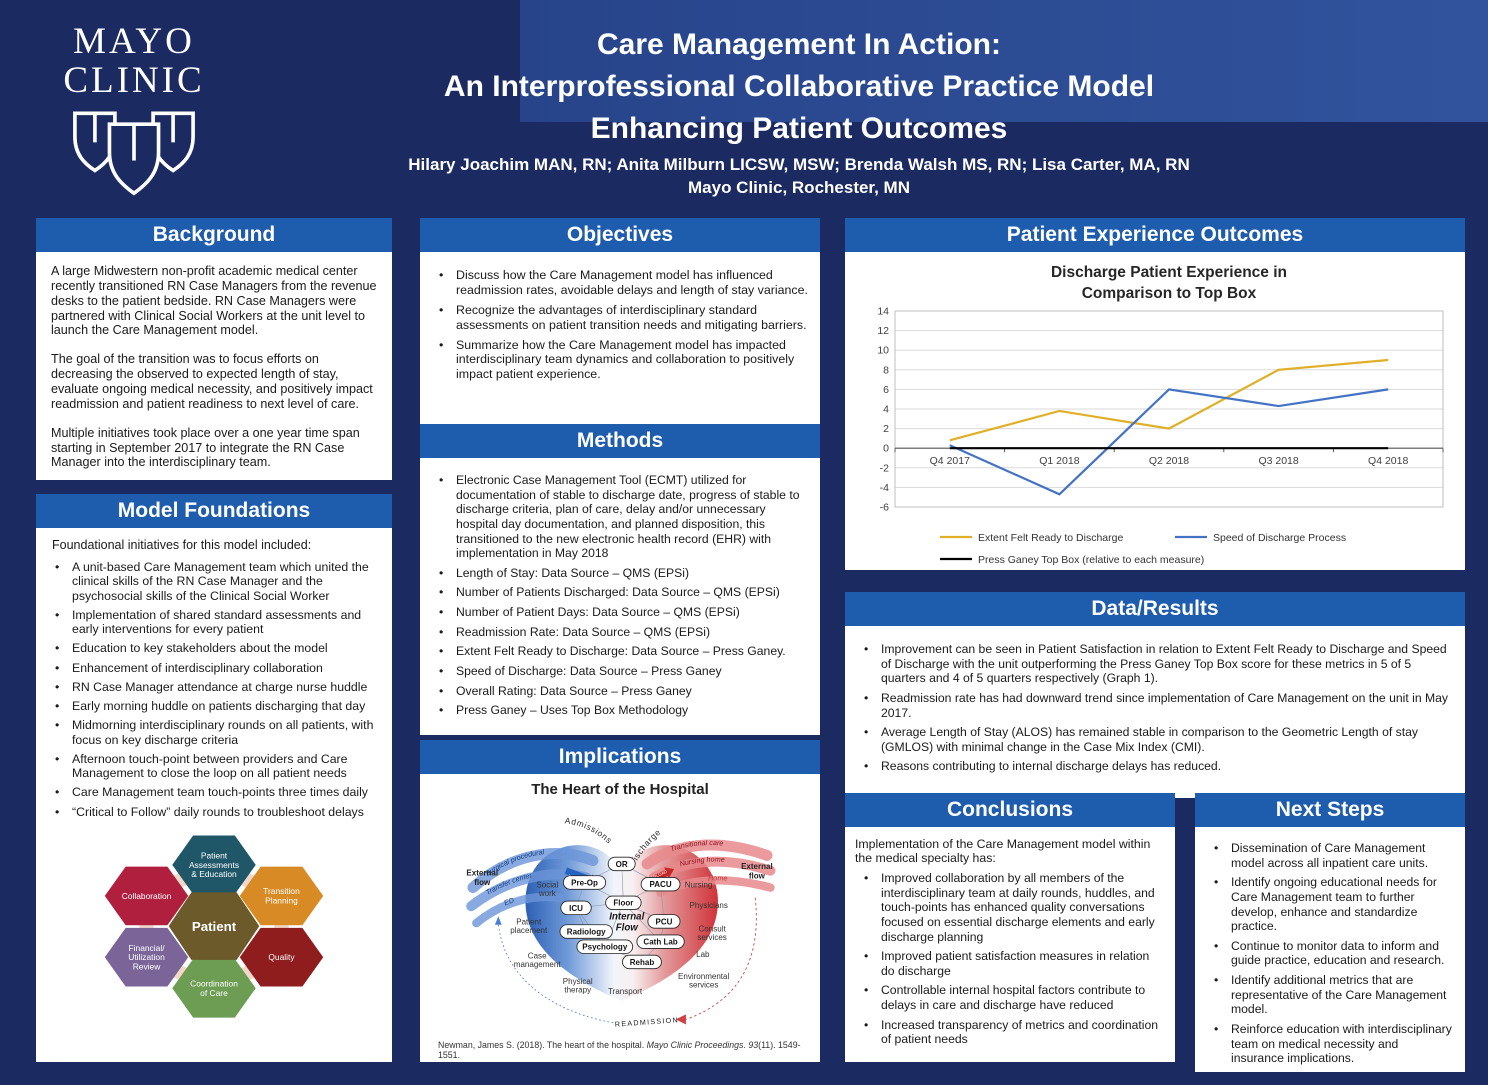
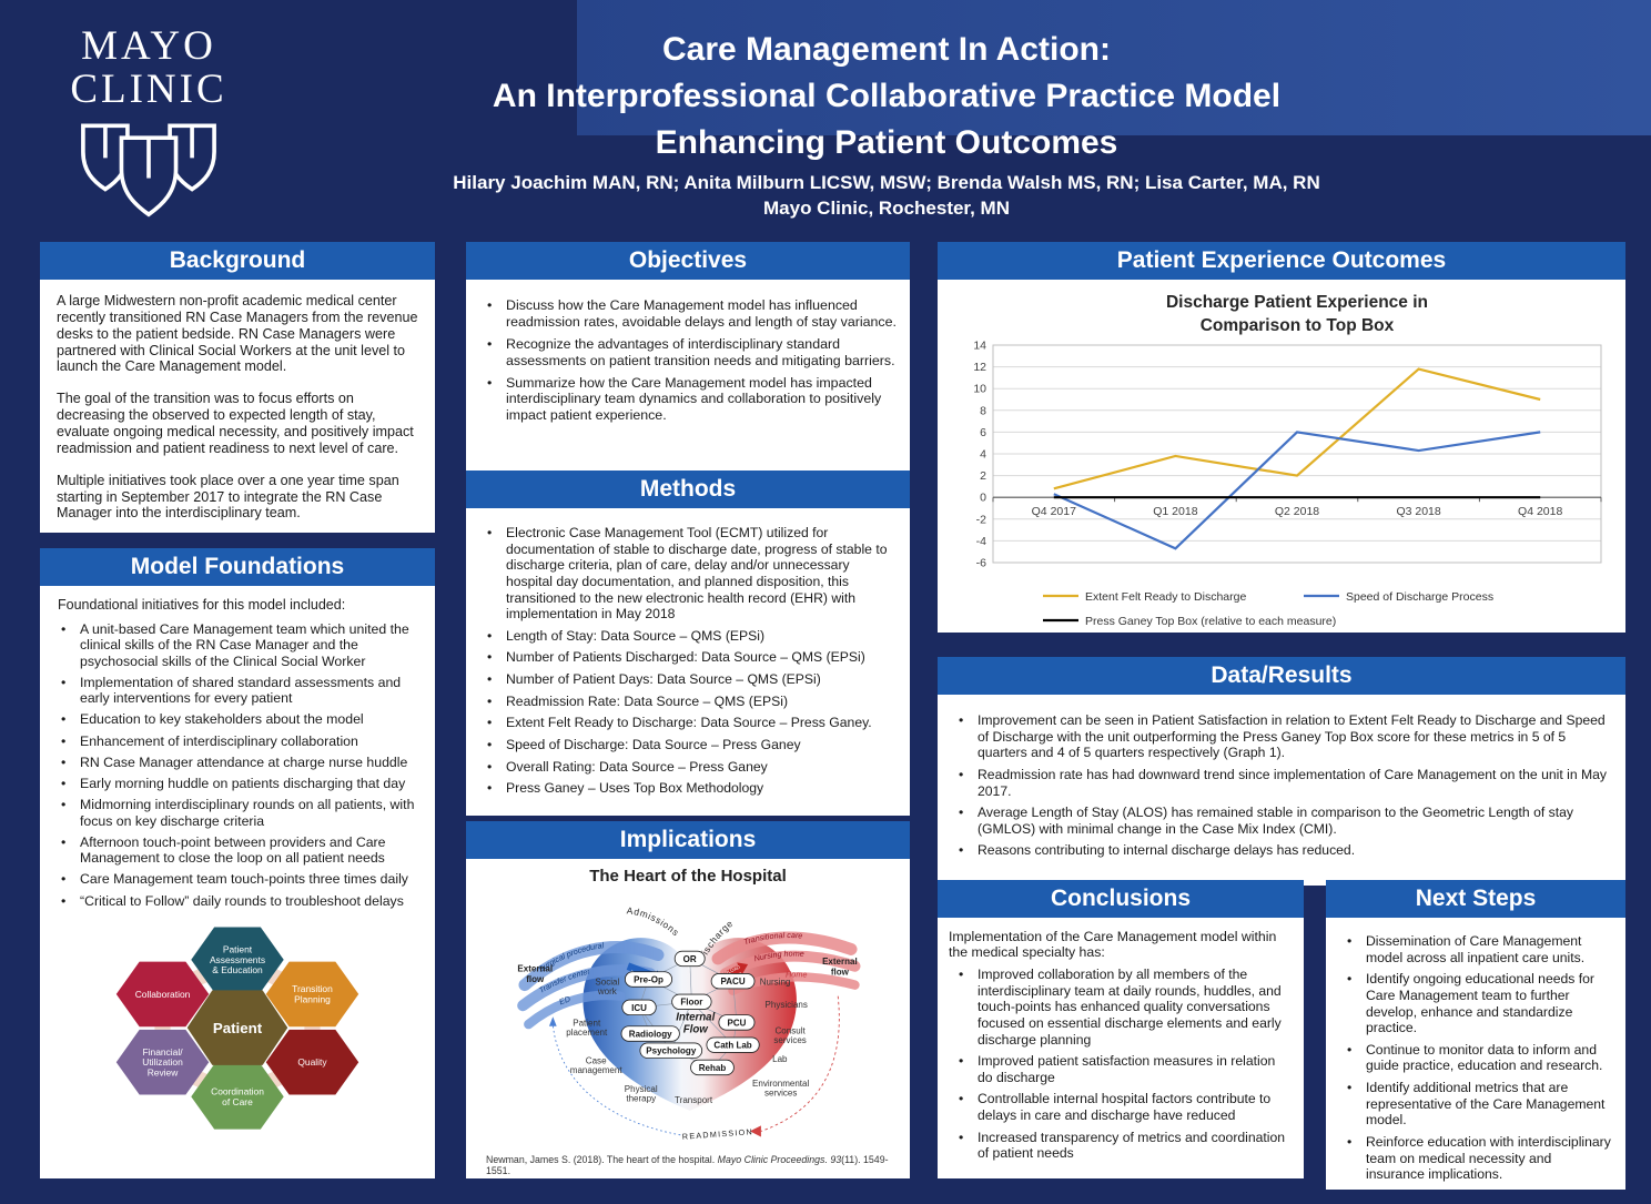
Extent Felt Ready to Discharge/Q3 2018: 8 -> 12
